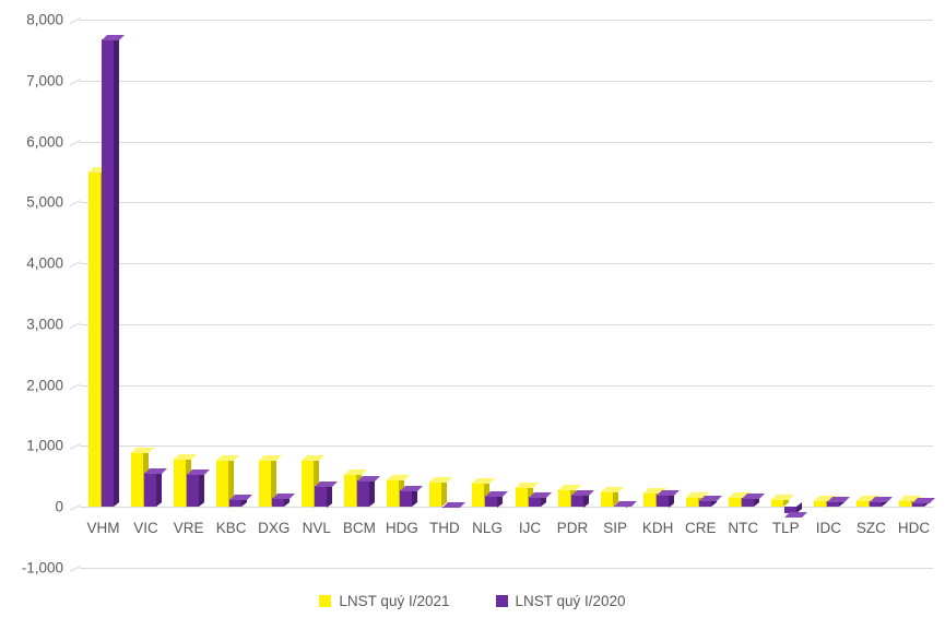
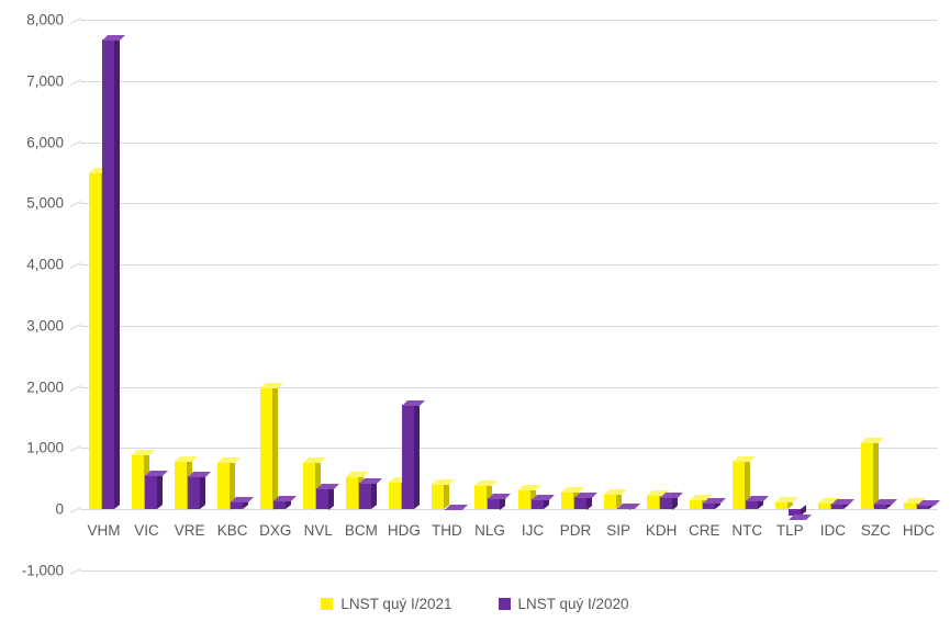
LNST quý I/2021/DXG: 800 -> 2000
LNST quý I/2020/HDG: 300 -> 1700
LNST quý I/2021/NTC: 200 -> 800
LNST quý I/2021/SZC: 100 -> 1100
